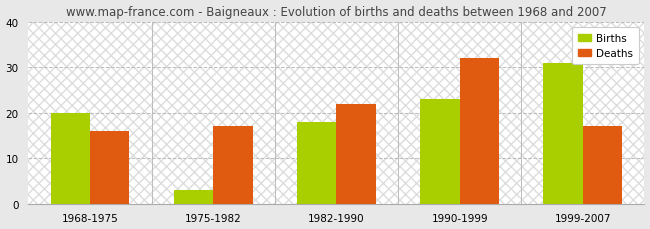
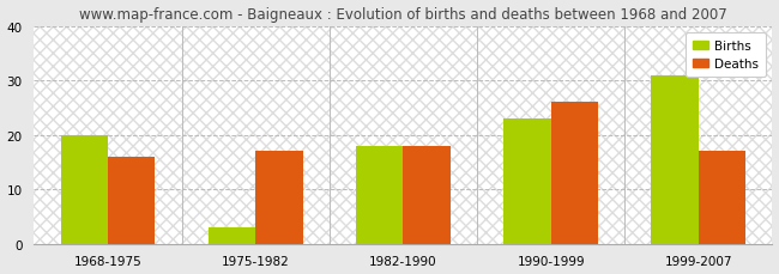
Deaths/1982-1990: 22 -> 18
Deaths/1990-1999: 32 -> 26
